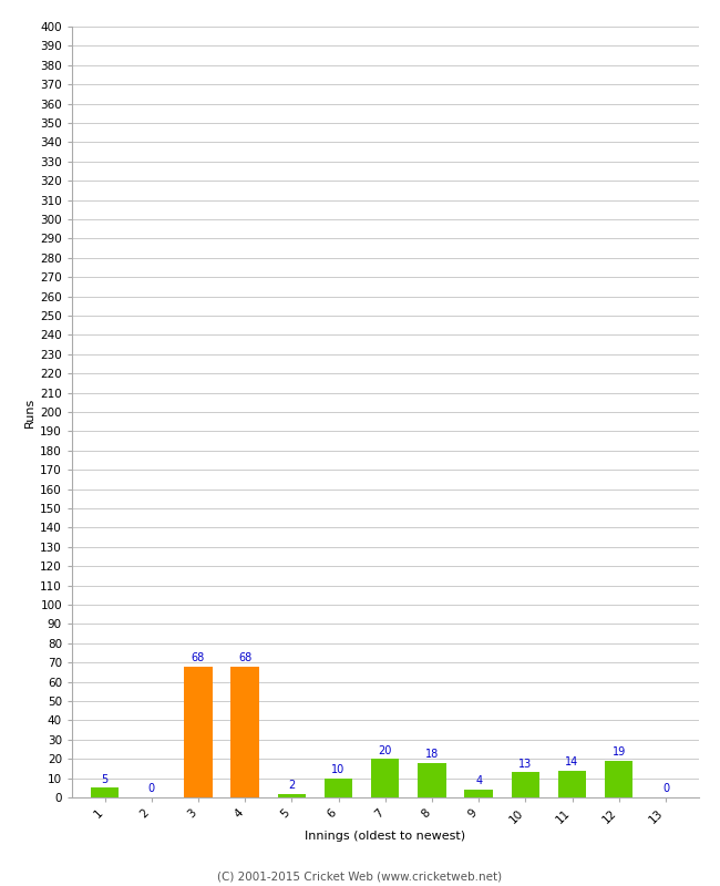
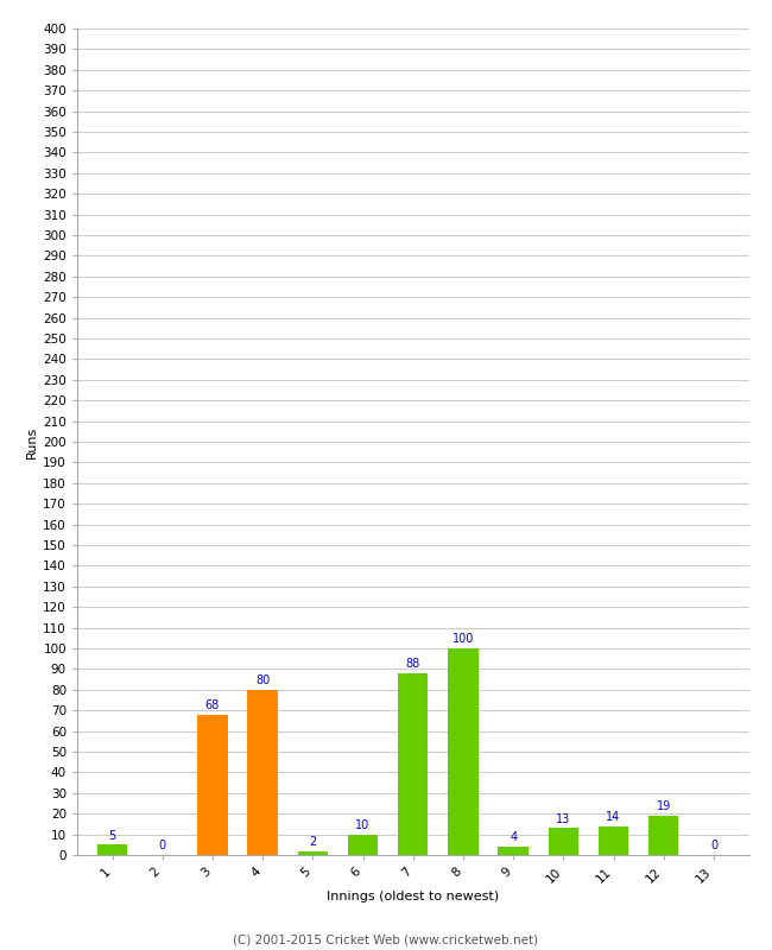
4: 68 -> 80
7: 20 -> 88
8: 18 -> 100
